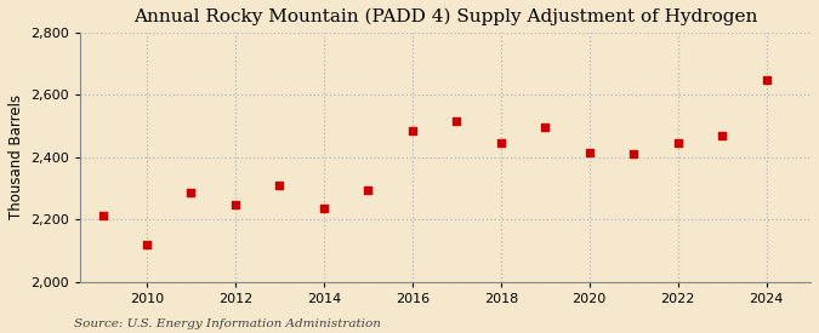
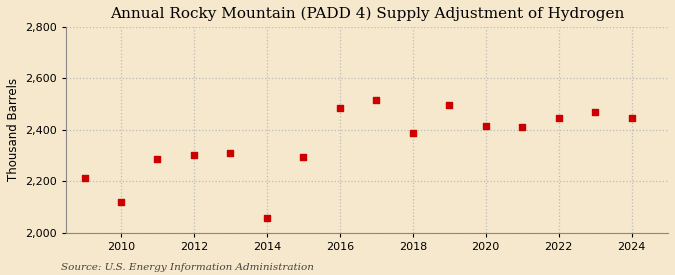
2012: 2,245 -> 2,300
2014: 2,235 -> 2,055
2018: 2,445 -> 2,385
2024: 2,648 -> 2,445
